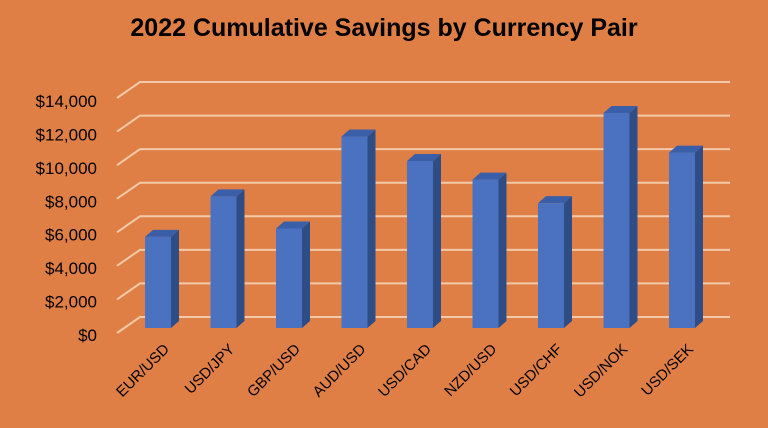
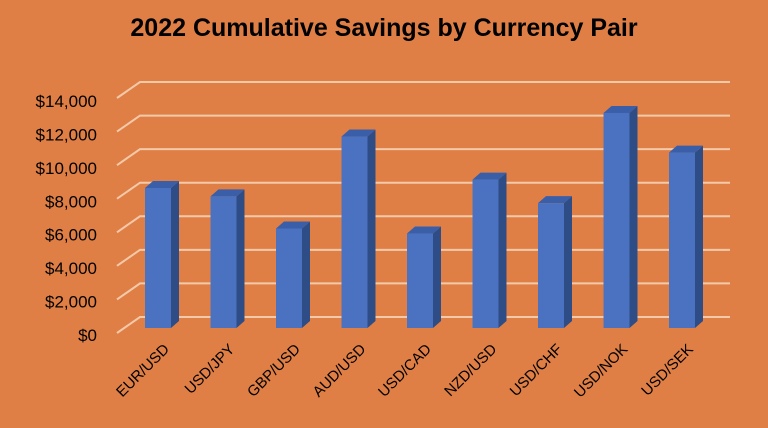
EUR/USD: $5400 -> $8300
USD/CAD: $9900 -> $5600
